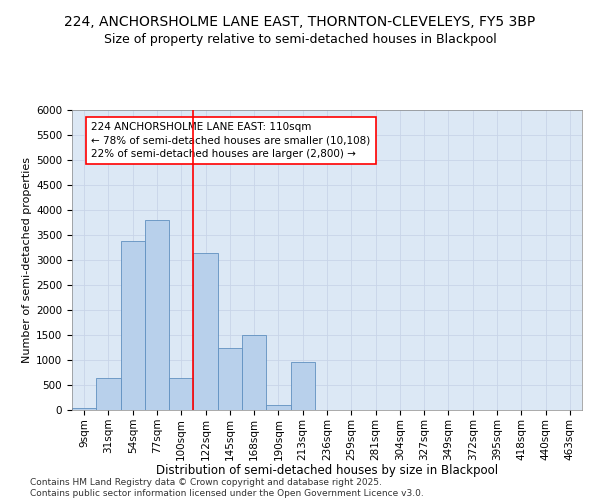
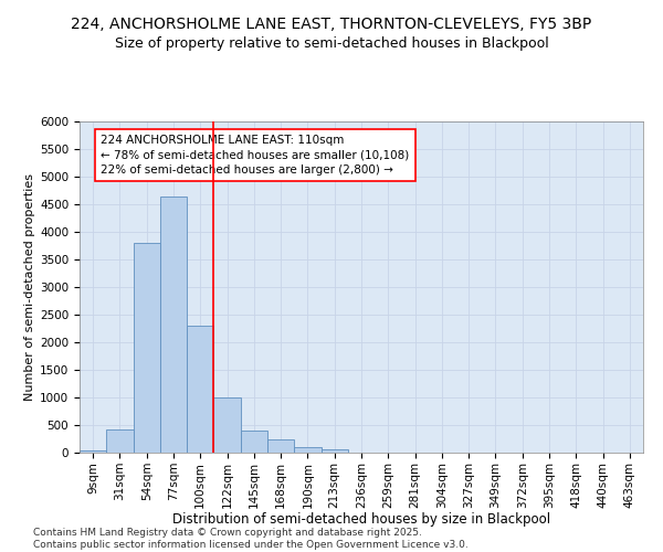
31sqm: 640 -> 430
54sqm: 3380 -> 3800
77sqm: 3800 -> 4650
100sqm: 640 -> 2300
122sqm: 3140 -> 1000
145sqm: 1240 -> 400
168sqm: 1500 -> 240
213sqm: 960 -> 70
